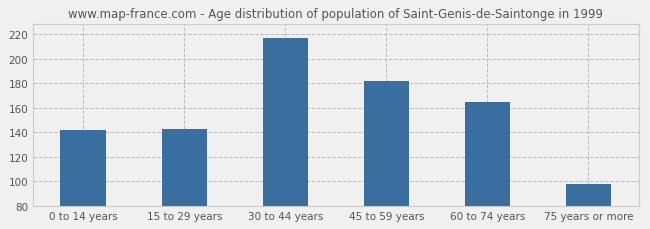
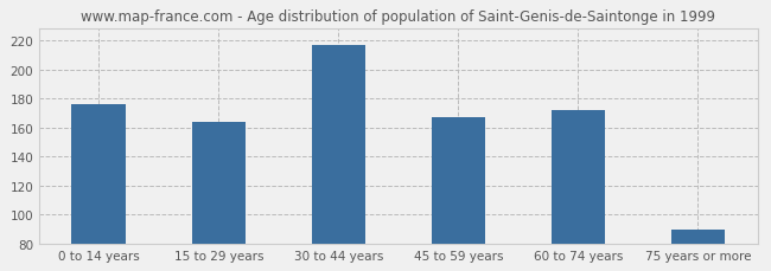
0 to 14 years: 142 -> 176
15 to 29 years: 143 -> 164
45 to 59 years: 182 -> 167
60 to 74 years: 165 -> 172
75 years or more: 98 -> 90
